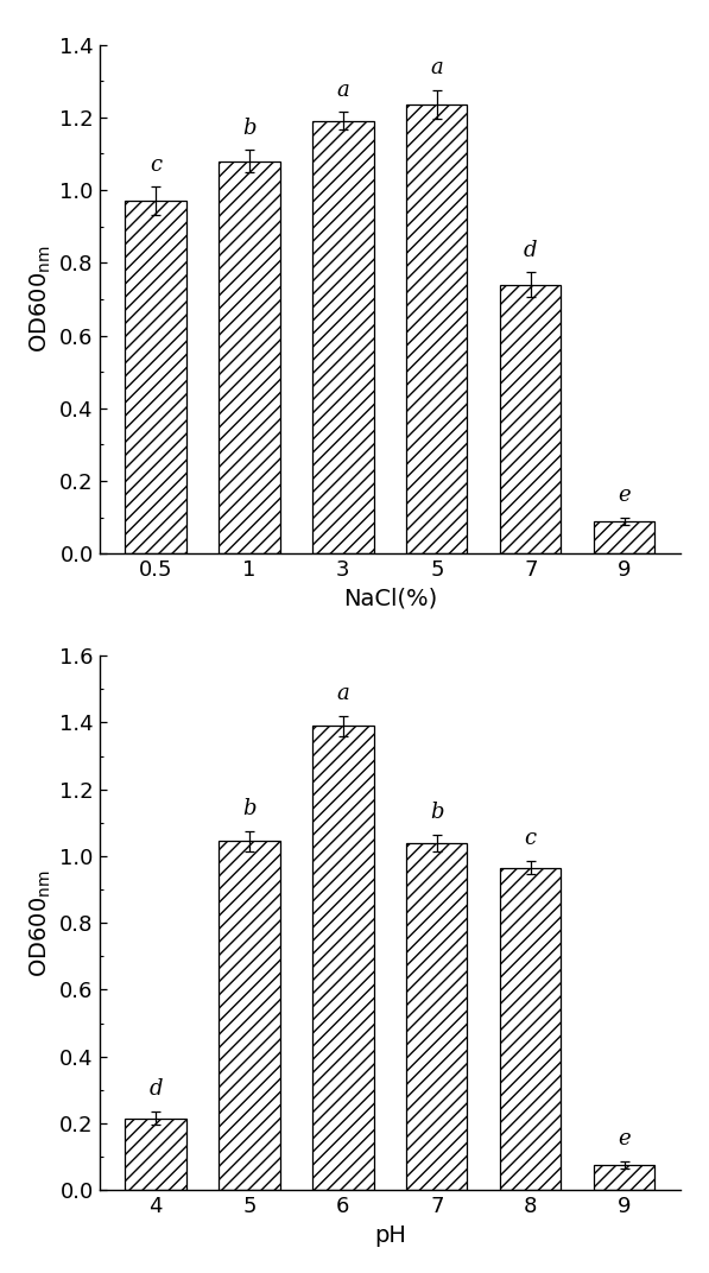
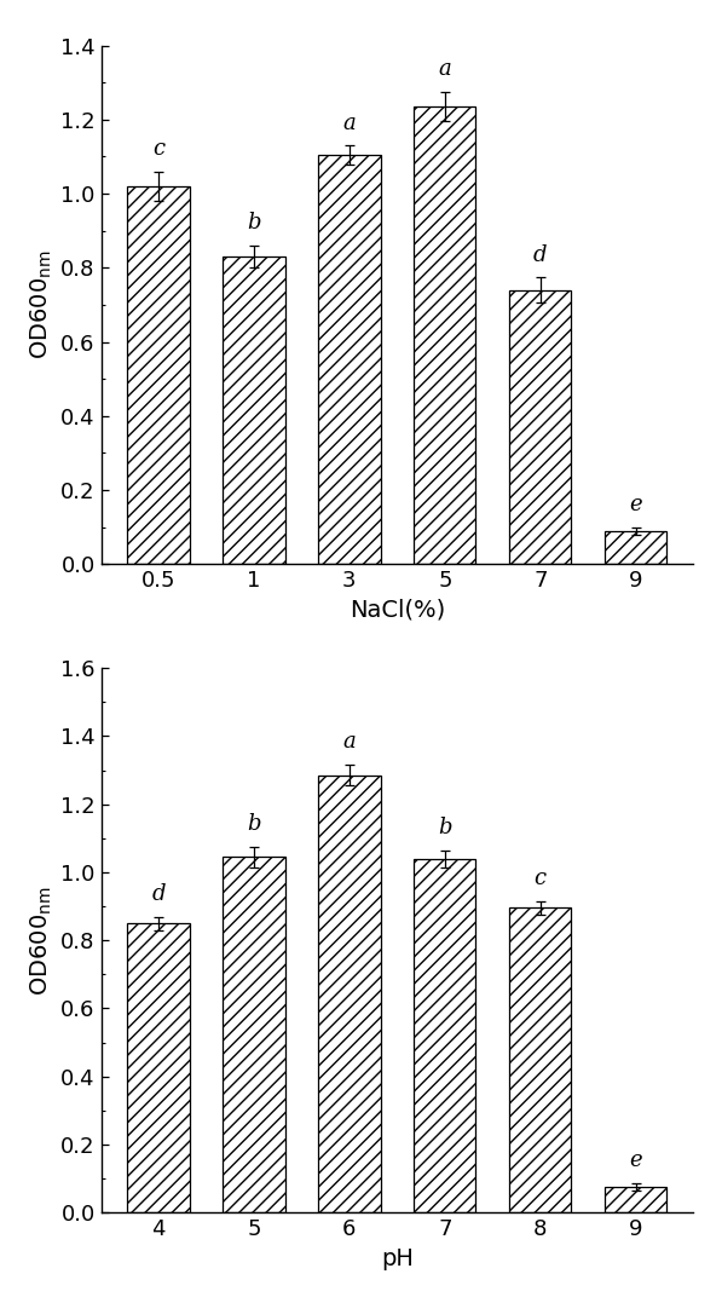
0.5: 0.970 -> 1.020
1: 1.080 -> 0.830
3: 1.190 -> 1.105
4: 0.215 -> 0.850
6: 1.390 -> 1.285
8: 0.965 -> 0.895
